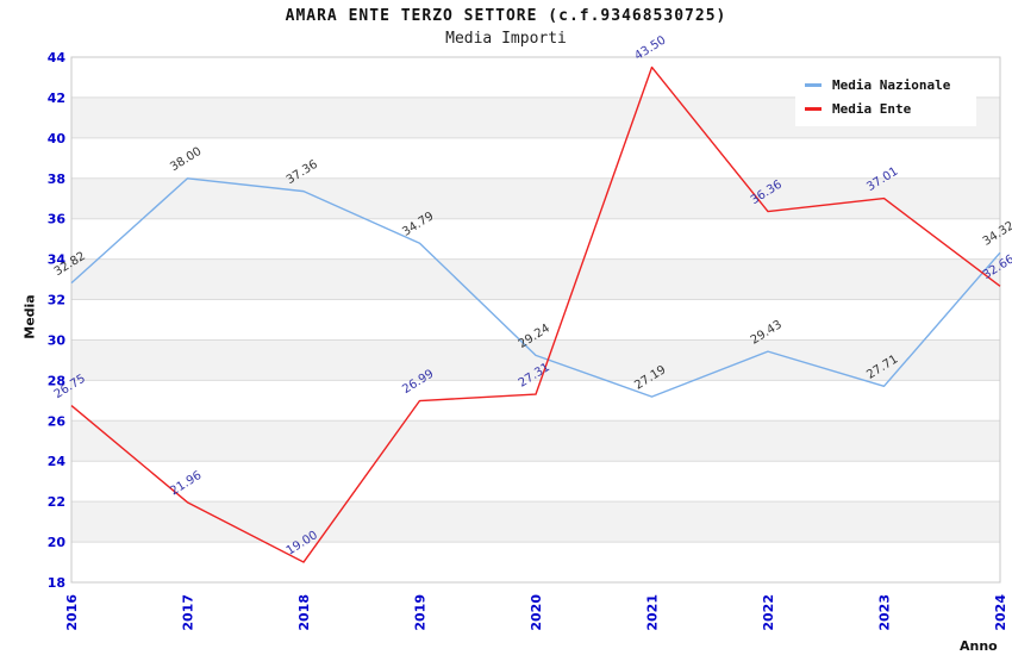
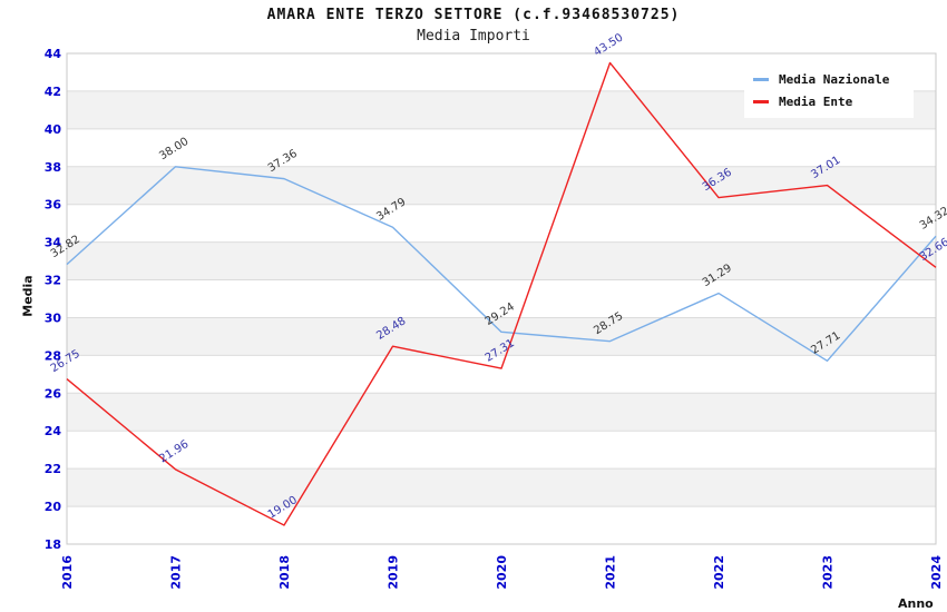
Media Ente/2019: 26.99 -> 28.48
Media Nazionale/2021: 27.19 -> 28.75
Media Nazionale/2022: 29.43 -> 31.29
